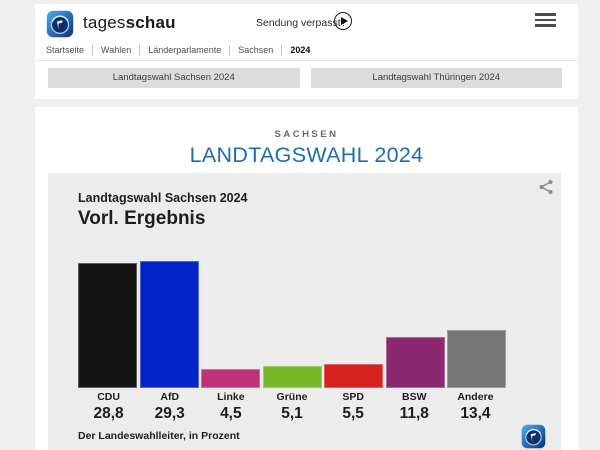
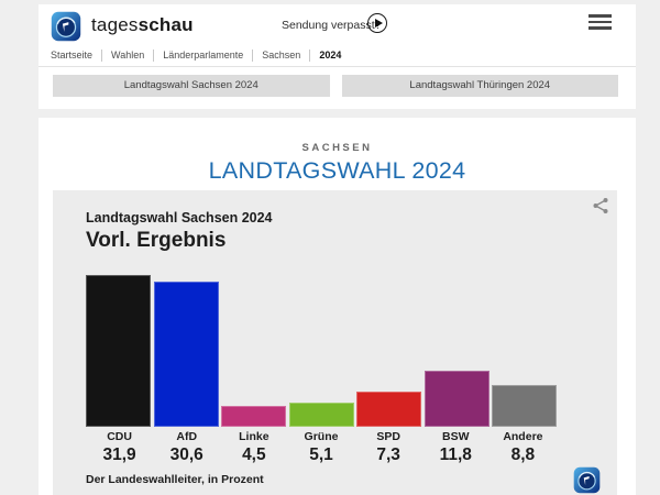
CDU: 28,8 -> 31,9
AfD: 29,3 -> 30,6
SPD: 5,5 -> 7,3
Andere: 13,4 -> 8,8
